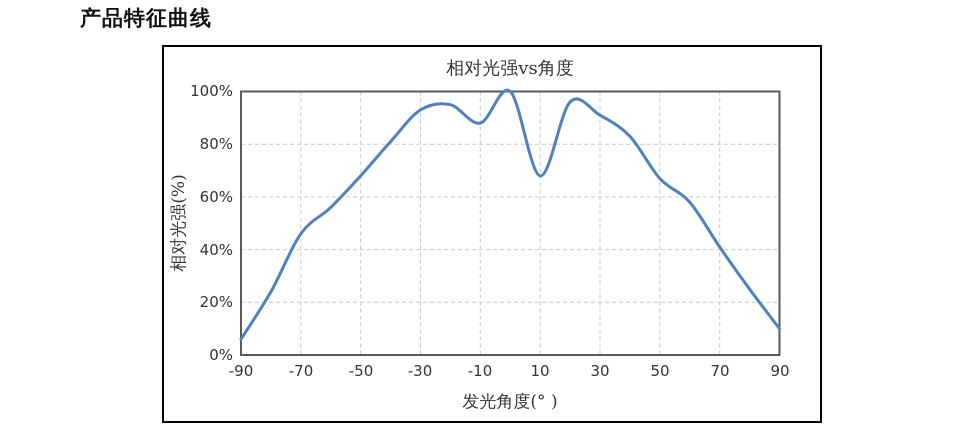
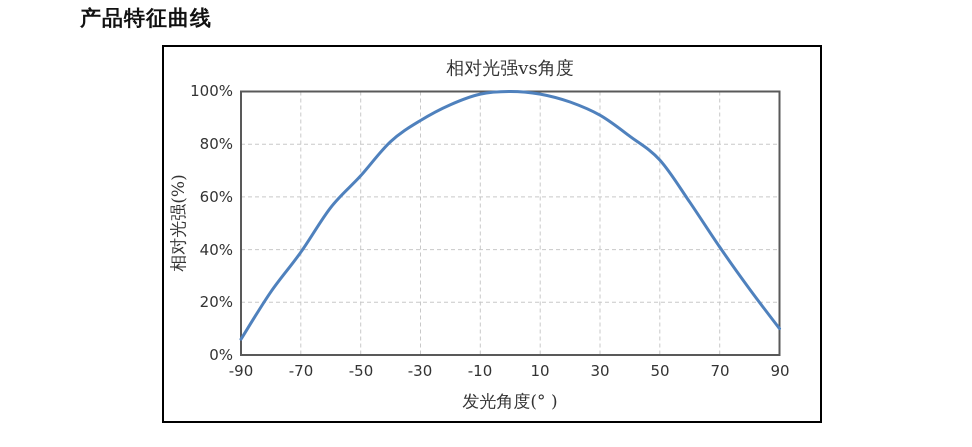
-70: 46% -> 39%
-30: 93% -> 89%
-10: 88% -> 99%
10: 68% -> 99%
50: 67% -> 74%
